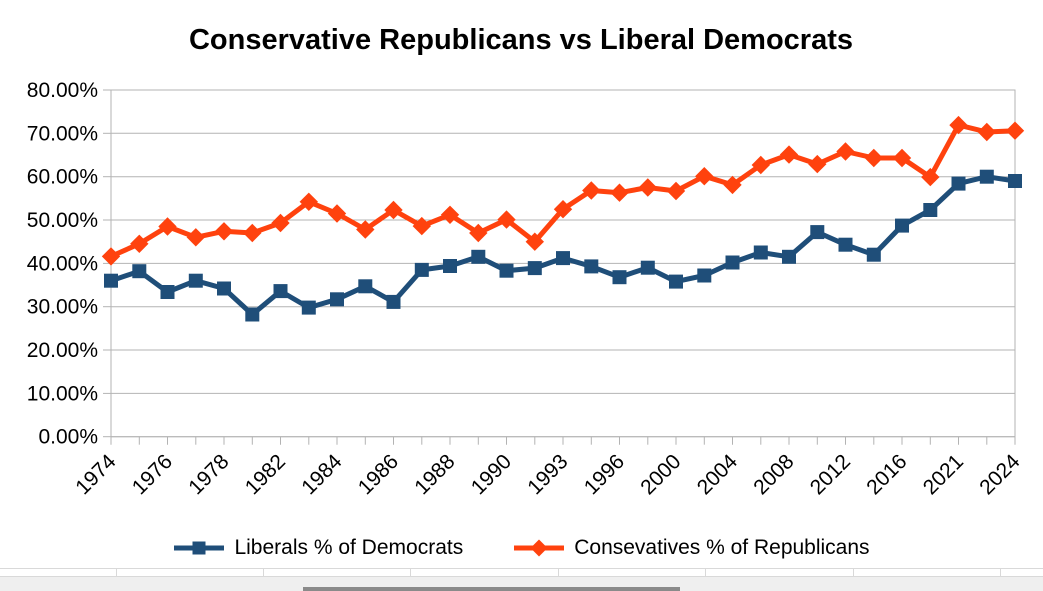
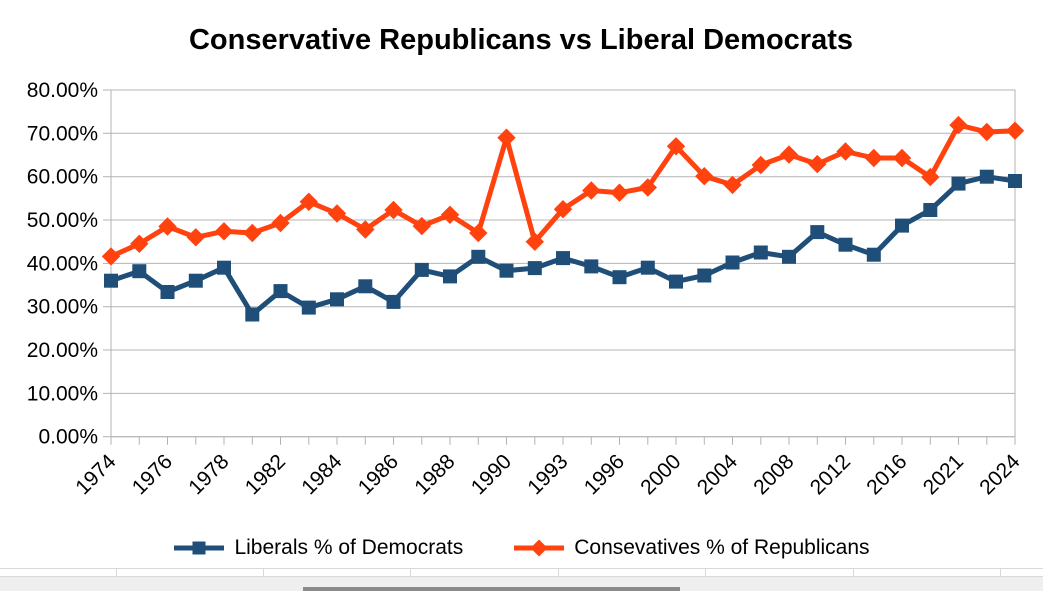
Liberals % of Democrats/1978: 34% -> 39%
Liberals % of Democrats/1988: 39% -> 37%
Consevatives % of Republicans/1990: 50% -> 69%
Consevatives % of Republicans/2000: 57% -> 67%
